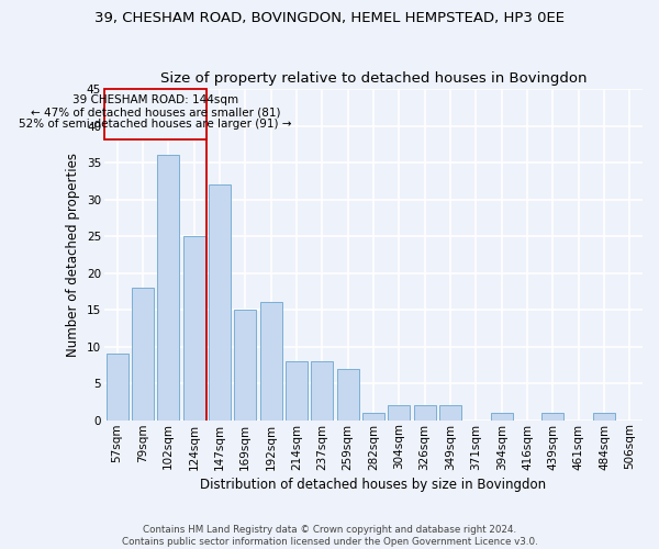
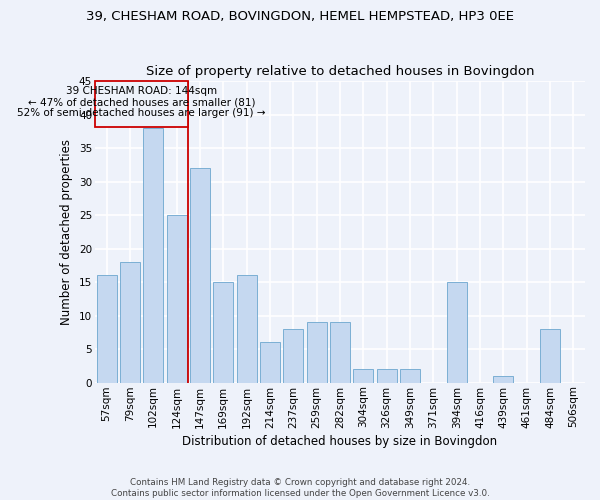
57sqm: 9 -> 16
102sqm: 36 -> 38
214sqm: 8 -> 6
259sqm: 7 -> 9
282sqm: 1 -> 9
394sqm: 1 -> 15
484sqm: 1 -> 8
